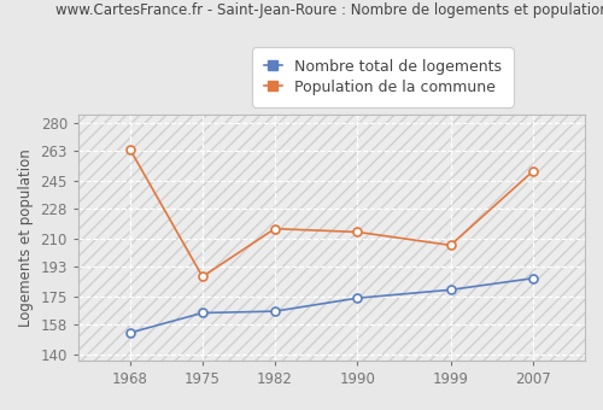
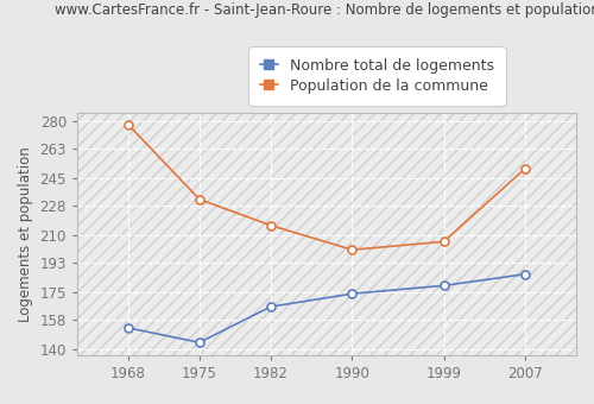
Population de la commune/1968: 264 -> 278
Nombre total de logements/1975: 165 -> 144
Population de la commune/1975: 187 -> 232
Population de la commune/1990: 214 -> 201
